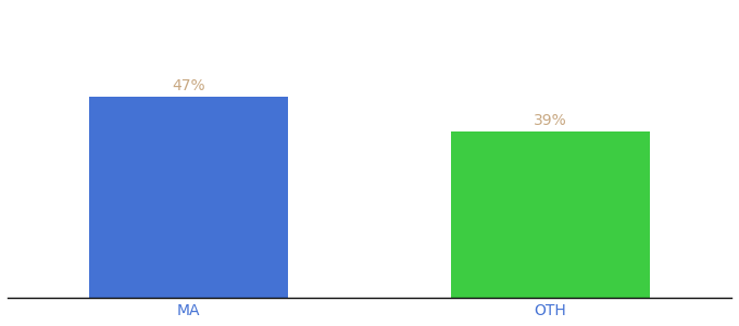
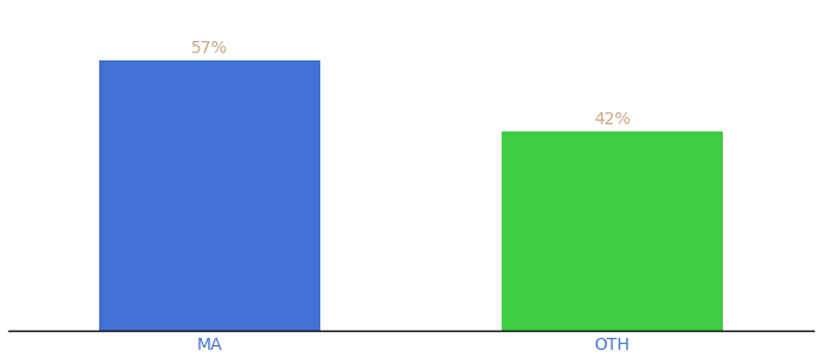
MA: 47% -> 57%
OTH: 39% -> 42%
